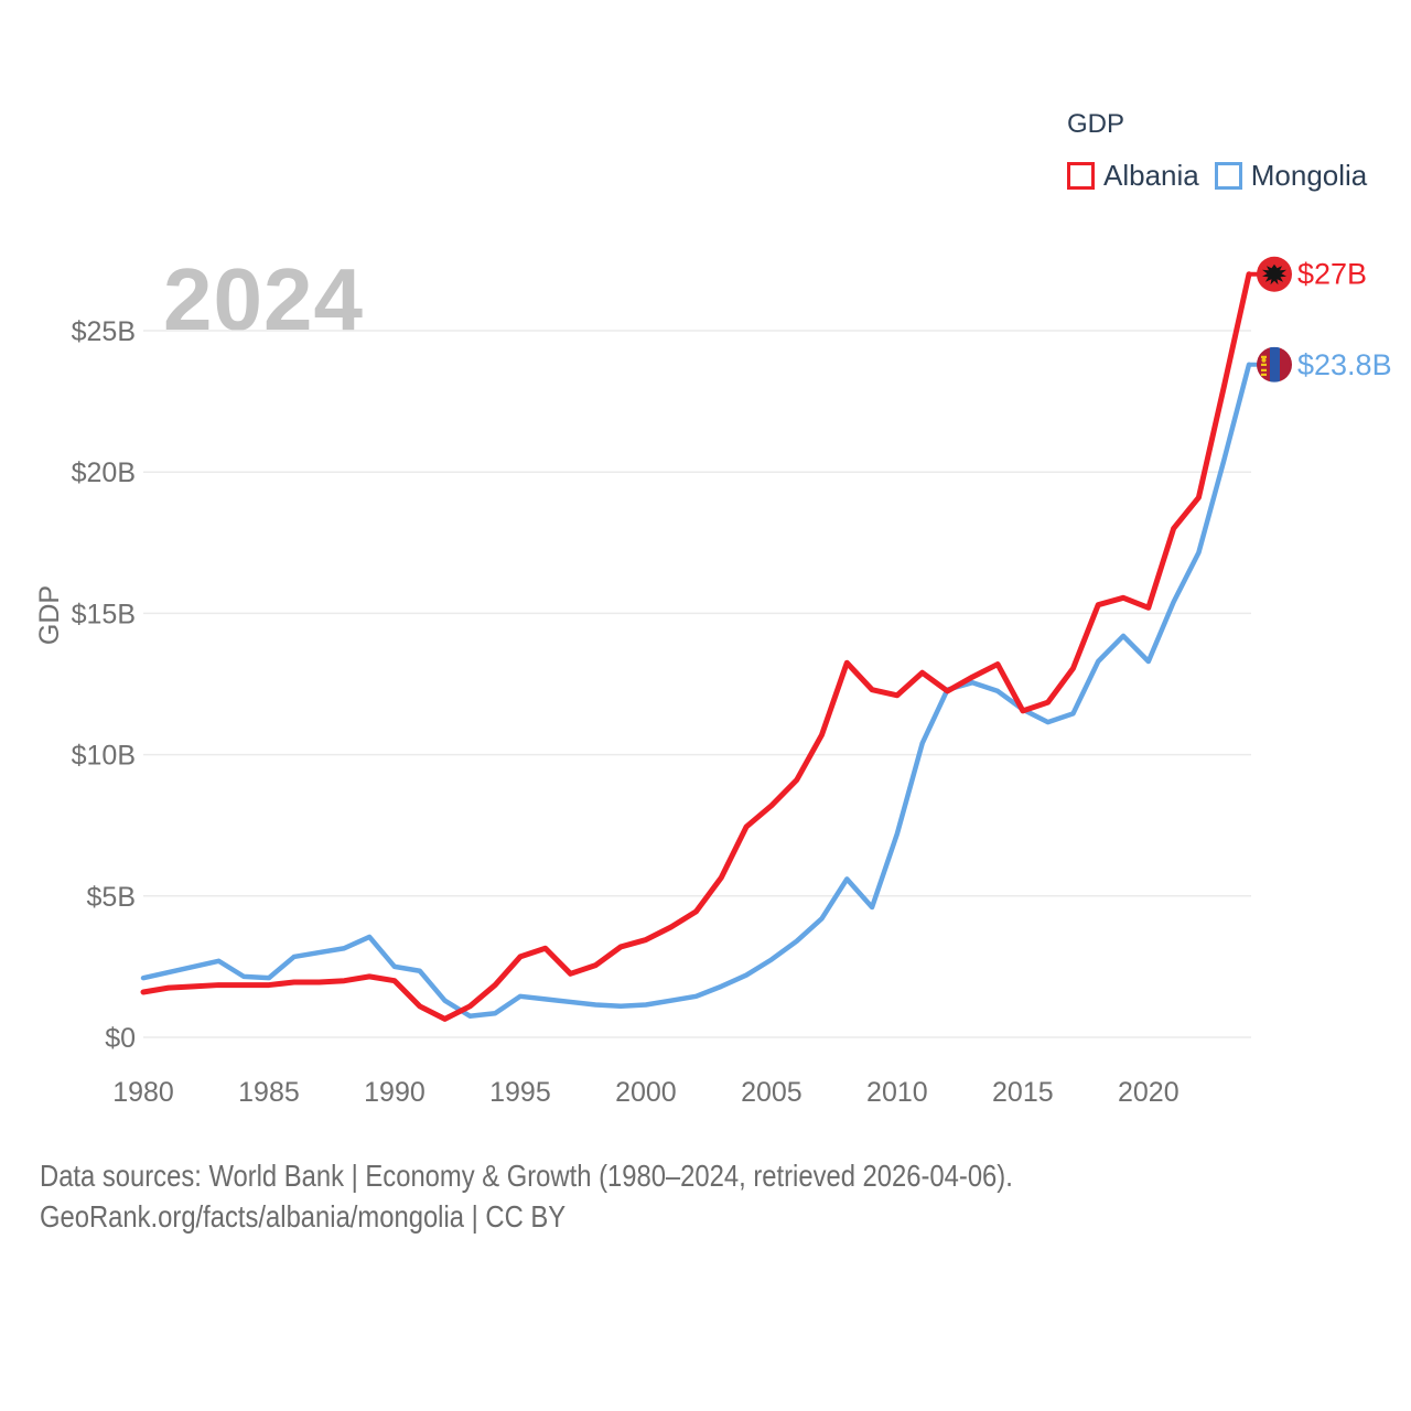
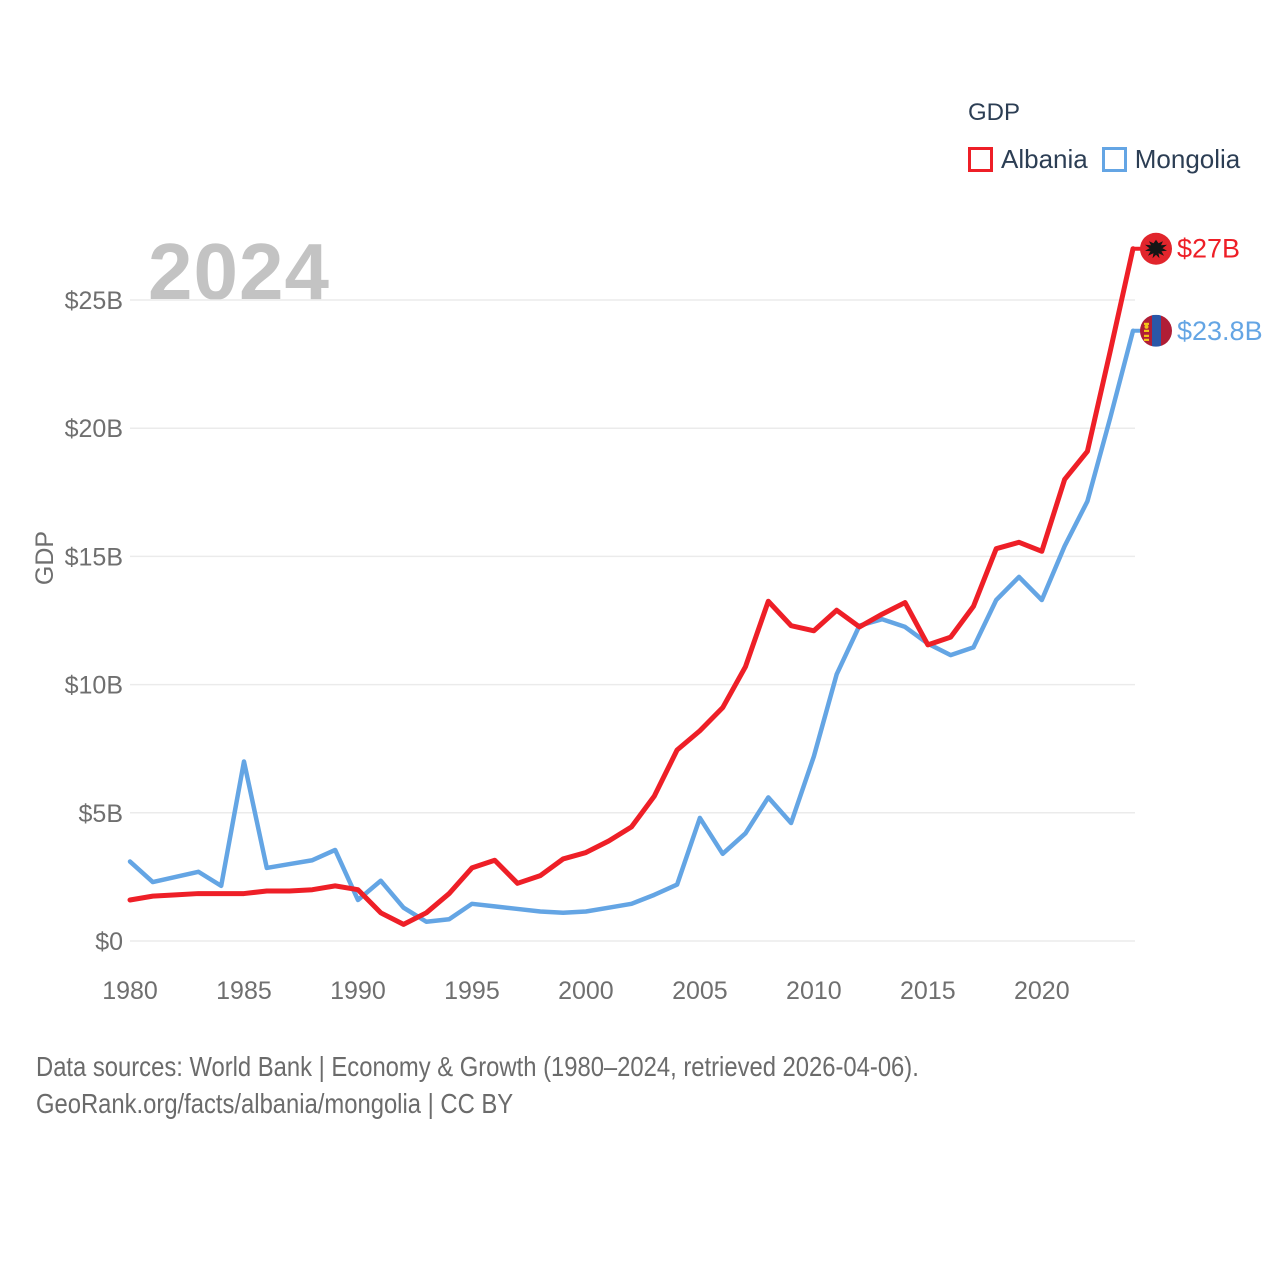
Mongolia/1980: $2.1B -> $3.1B
Mongolia/1985: $2.1B -> $7.0B
Mongolia/1990: $2.5B -> $1.6B
Mongolia/2005: $2.8B -> $4.8B
